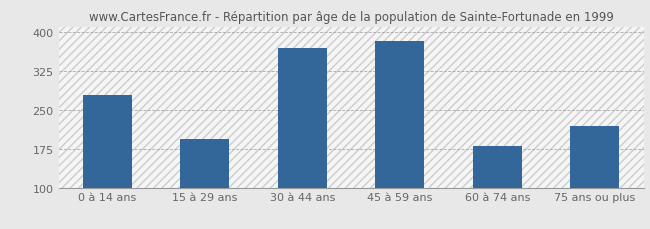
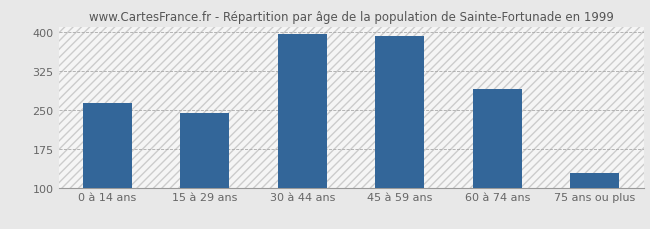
0 à 14 ans: 278 -> 263
15 à 29 ans: 194 -> 243
30 à 44 ans: 368 -> 395
45 à 59 ans: 382 -> 392
60 à 74 ans: 180 -> 290
75 ans ou plus: 218 -> 128
